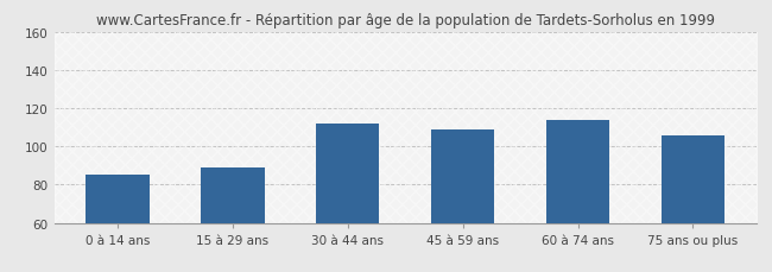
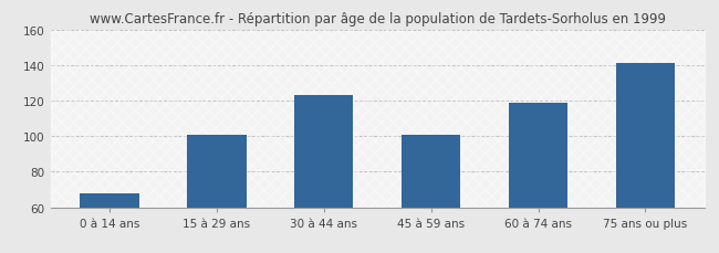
0 à 14 ans: 85 -> 68
15 à 29 ans: 89 -> 101
30 à 44 ans: 112 -> 123
45 à 59 ans: 109 -> 101
60 à 74 ans: 114 -> 119
75 ans ou plus: 106 -> 141
